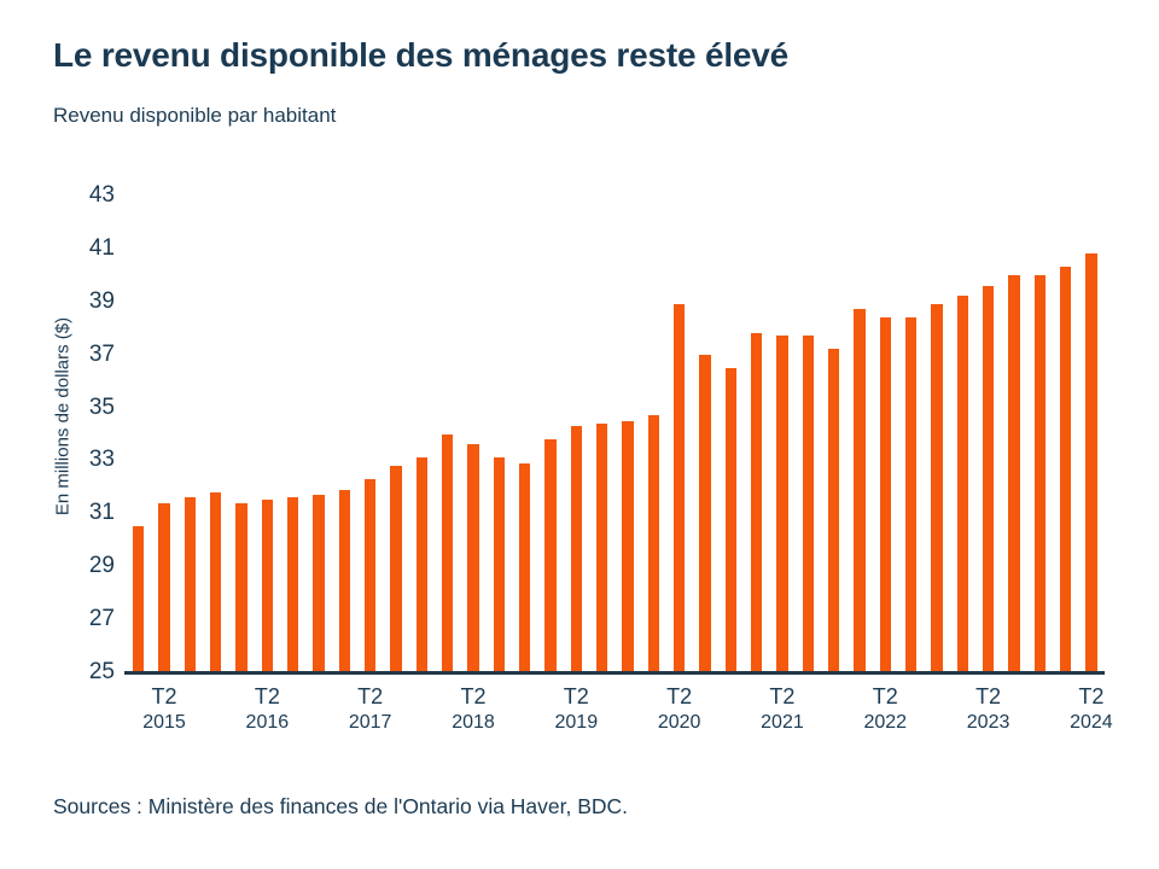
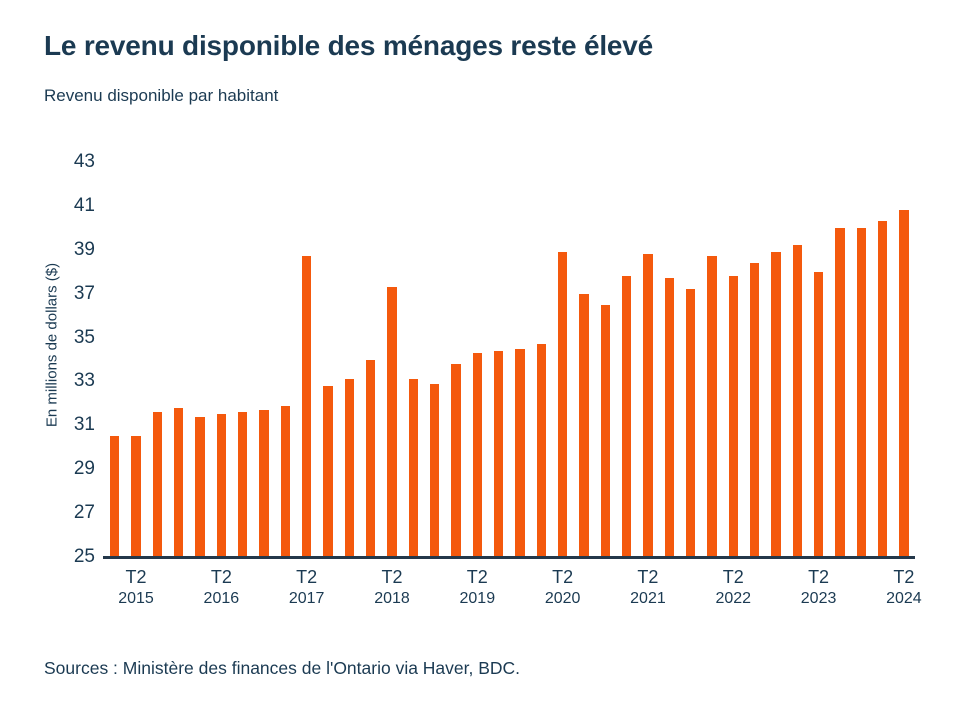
T2 2015: 31.4 -> 30.5
T2 2017: 32.3 -> 38.7
T2 2018: 33.6 -> 37.3
T2 2021: 37.7 -> 38.8
T2 2022: 38.4 -> 37.8
T2 2023: 39.6 -> 38.0
